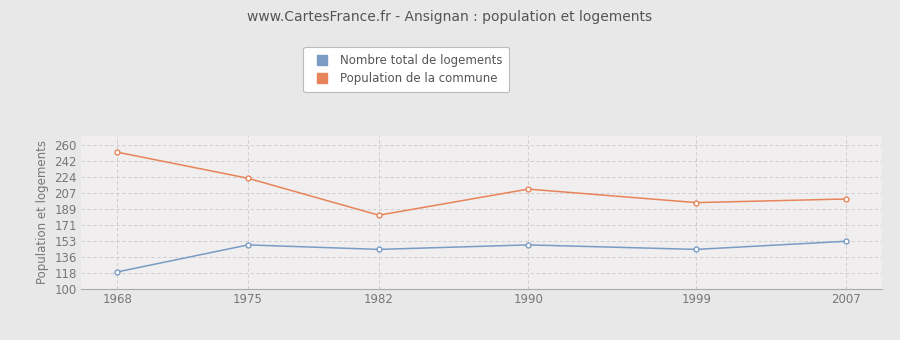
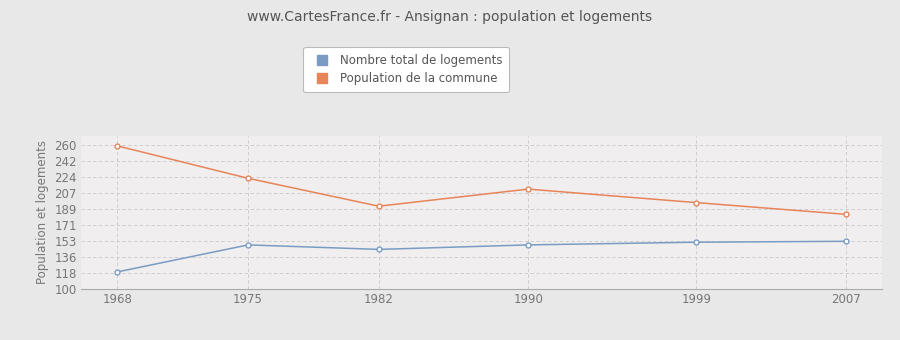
Population de la commune/1968: 252 -> 259
Population de la commune/1982: 182 -> 192
Nombre total de logements/1999: 144 -> 152
Population de la commune/2007: 200 -> 183
